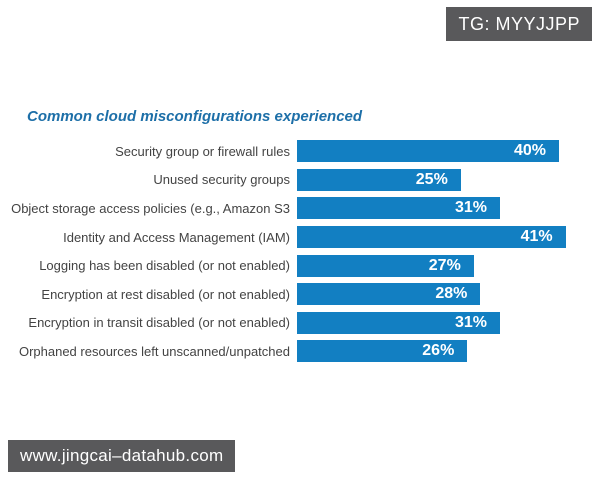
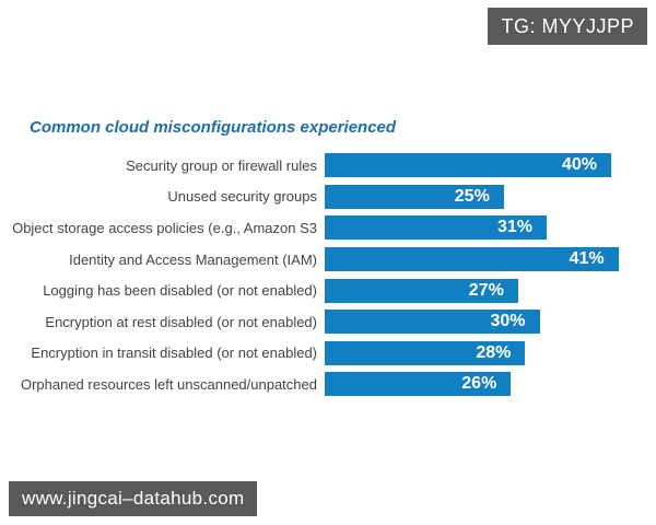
Encryption at rest disabled (or not enabled): 28% -> 30%
Encryption in transit disabled (or not enabled): 31% -> 28%
